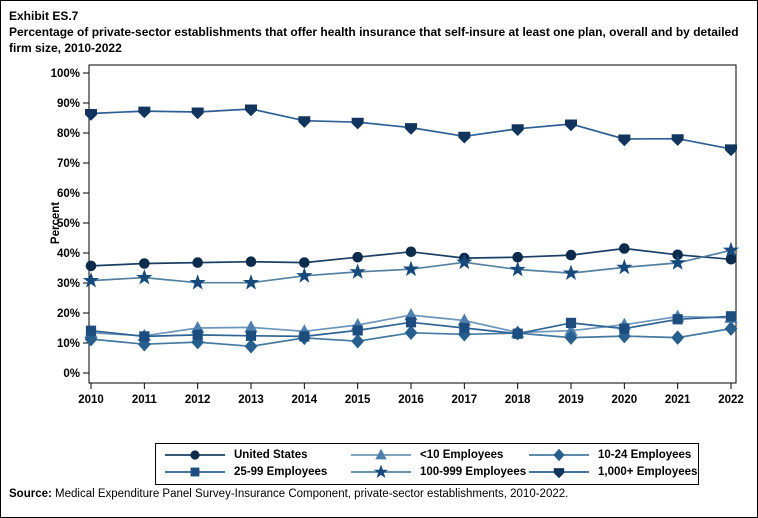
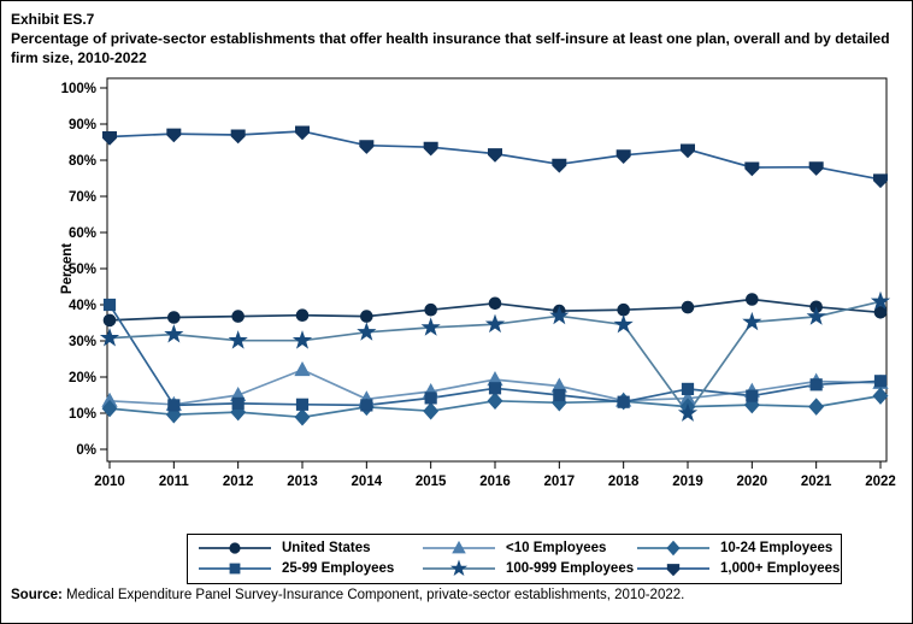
25-99 Employees/2010: 14% -> 40%
<10 Employees/2013: 15% -> 22%
100-999 Employees/2019: 33% -> 10%
